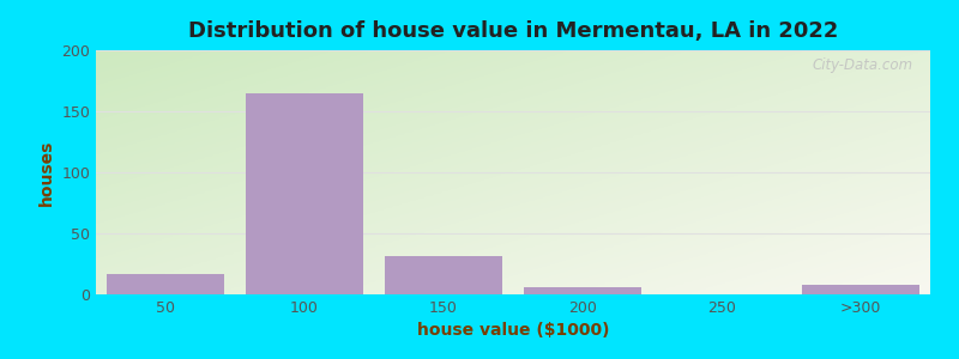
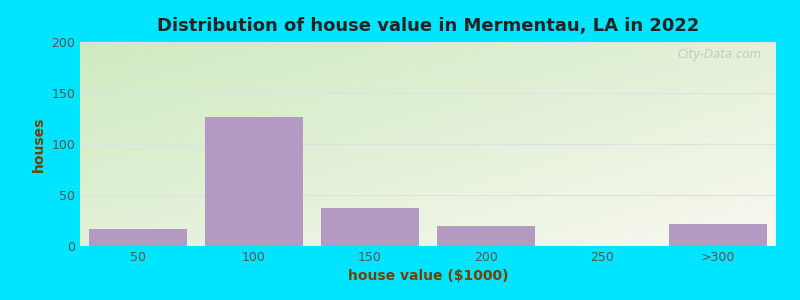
100: 165 -> 126
150: 31 -> 37
200: 6 -> 20
>300: 8 -> 22
